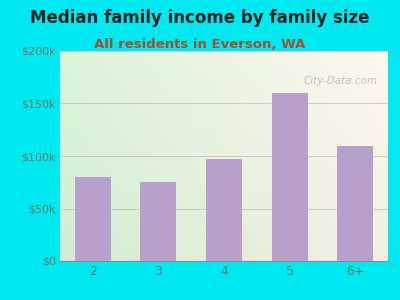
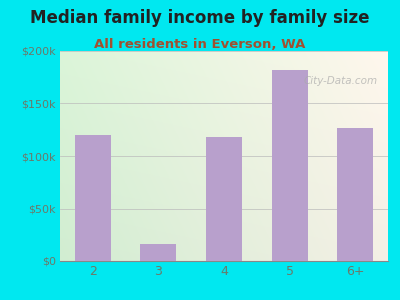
2: $80k -> $120k
3: $75k -> $16k
4: $97k -> $118k
5: $160k -> $182k
6+: $110k -> $127k
